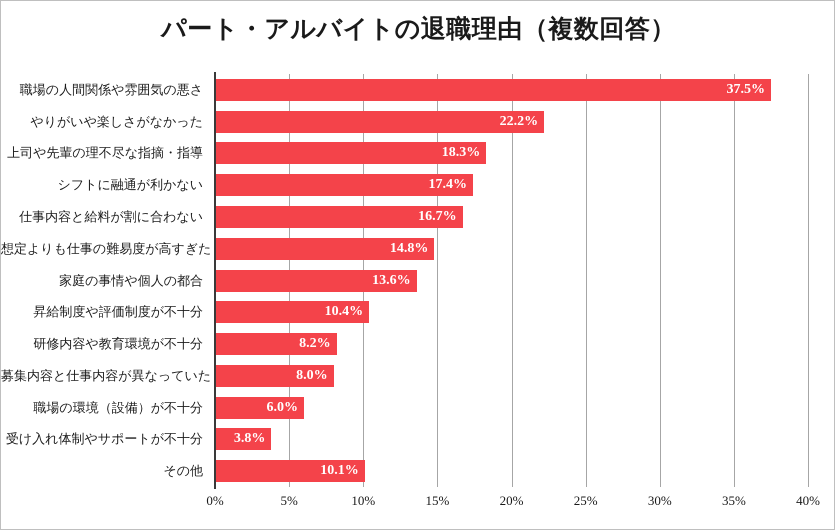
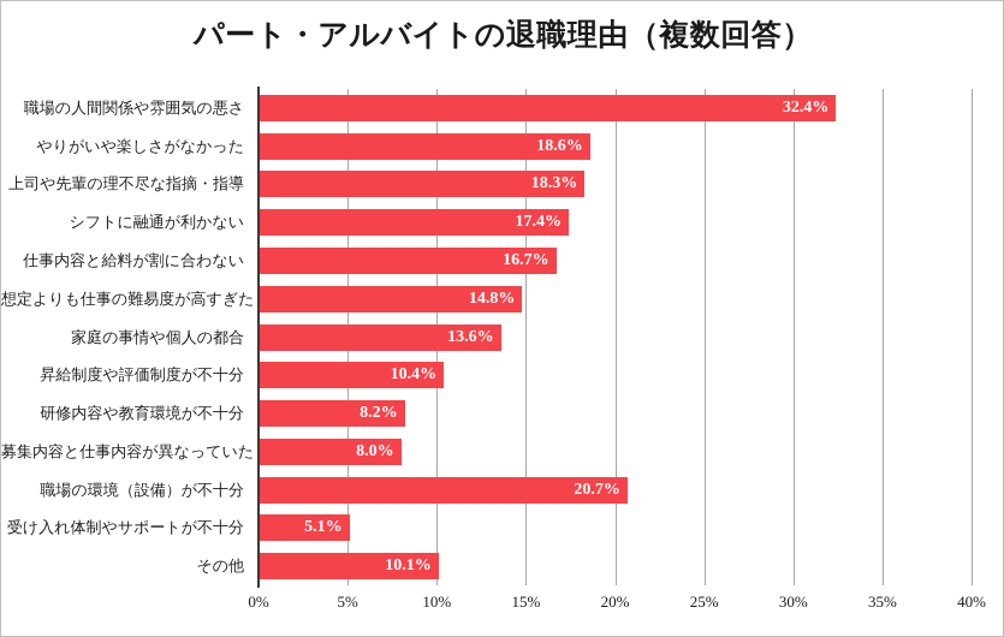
職場の人間関係や雰囲気の悪さ: 37.5% -> 32.4%
やりがいや楽しさがなかった: 22.2% -> 18.6%
職場の環境（設備）が不十分: 6.0% -> 20.7%
受け入れ体制やサポートが不十分: 3.8% -> 5.1%
